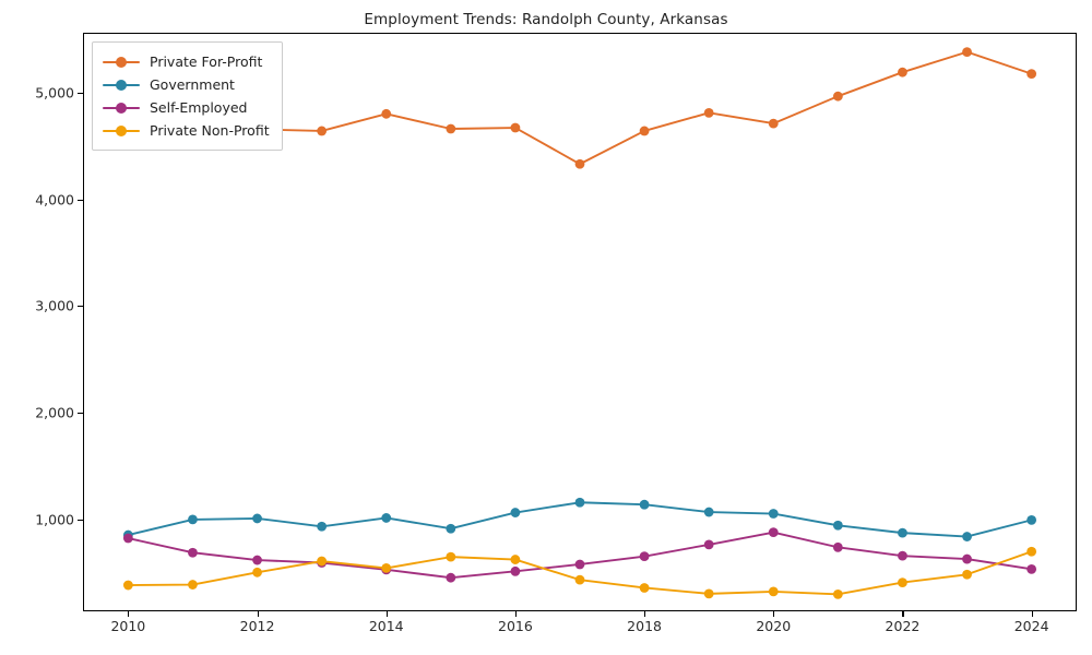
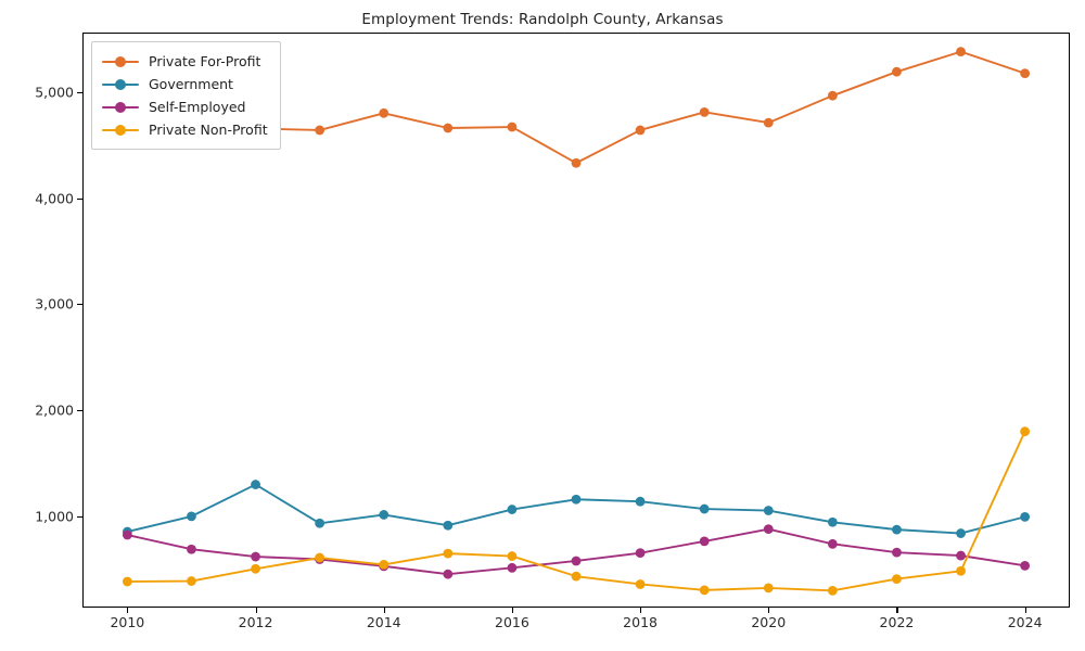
Government/2012: 1000 -> 1300
Private Non-Profit/2024: 700 -> 1800
